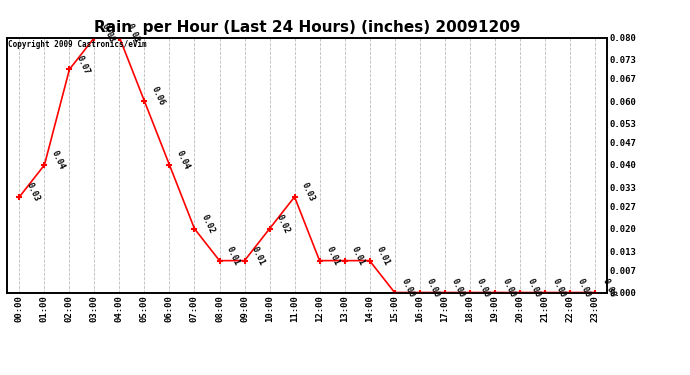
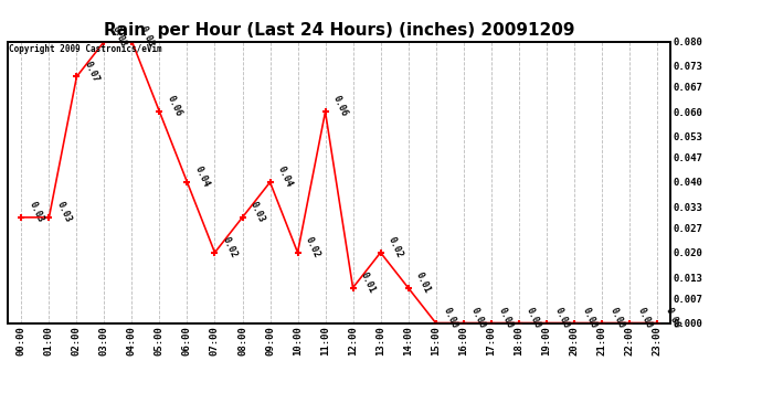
01:00: 0.04 -> 0.03
08:00: 0.01 -> 0.03
09:00: 0.01 -> 0.04
11:00: 0.03 -> 0.06
13:00: 0.01 -> 0.02
